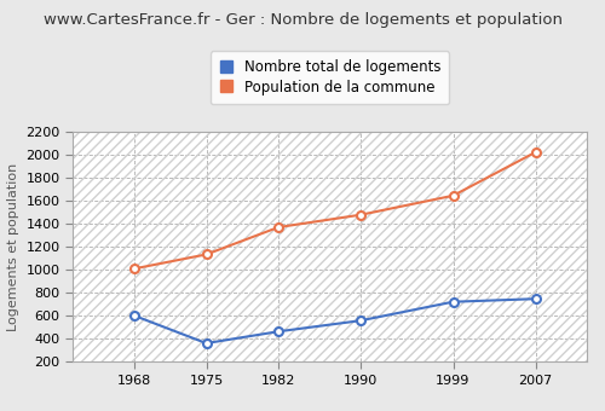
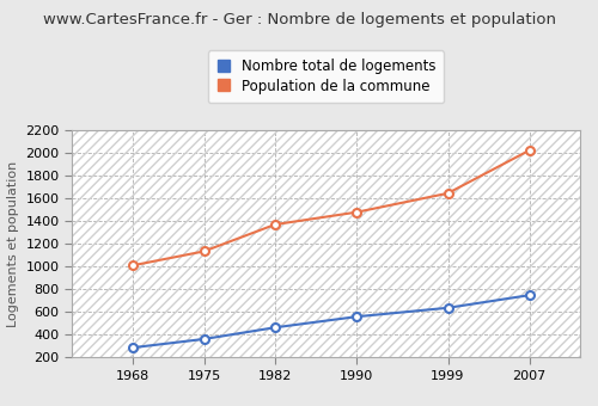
Nombre total de logements/1968: 600 -> 280
Nombre total de logements/1999: 720 -> 640
